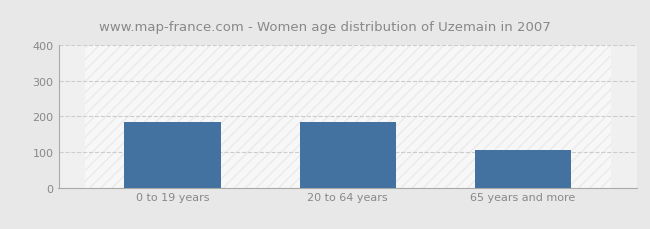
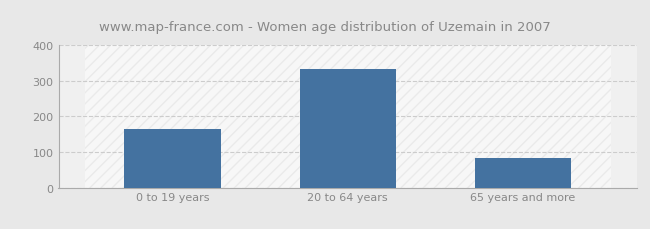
0 to 19 years: 185 -> 165
20 to 64 years: 185 -> 334
65 years and more: 105 -> 82
